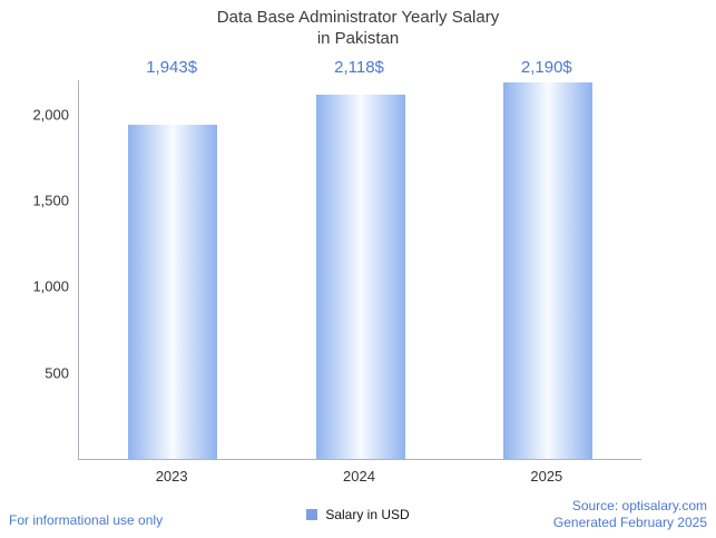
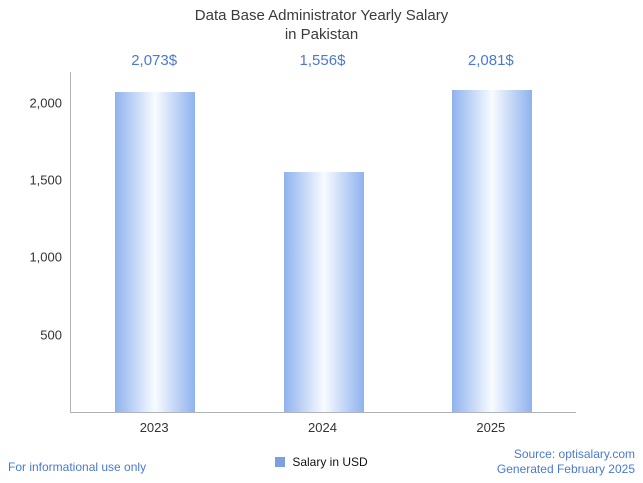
2023: 1,943 -> 2,073
2024: 2,118 -> 1,556
2025: 2,190 -> 2,081
